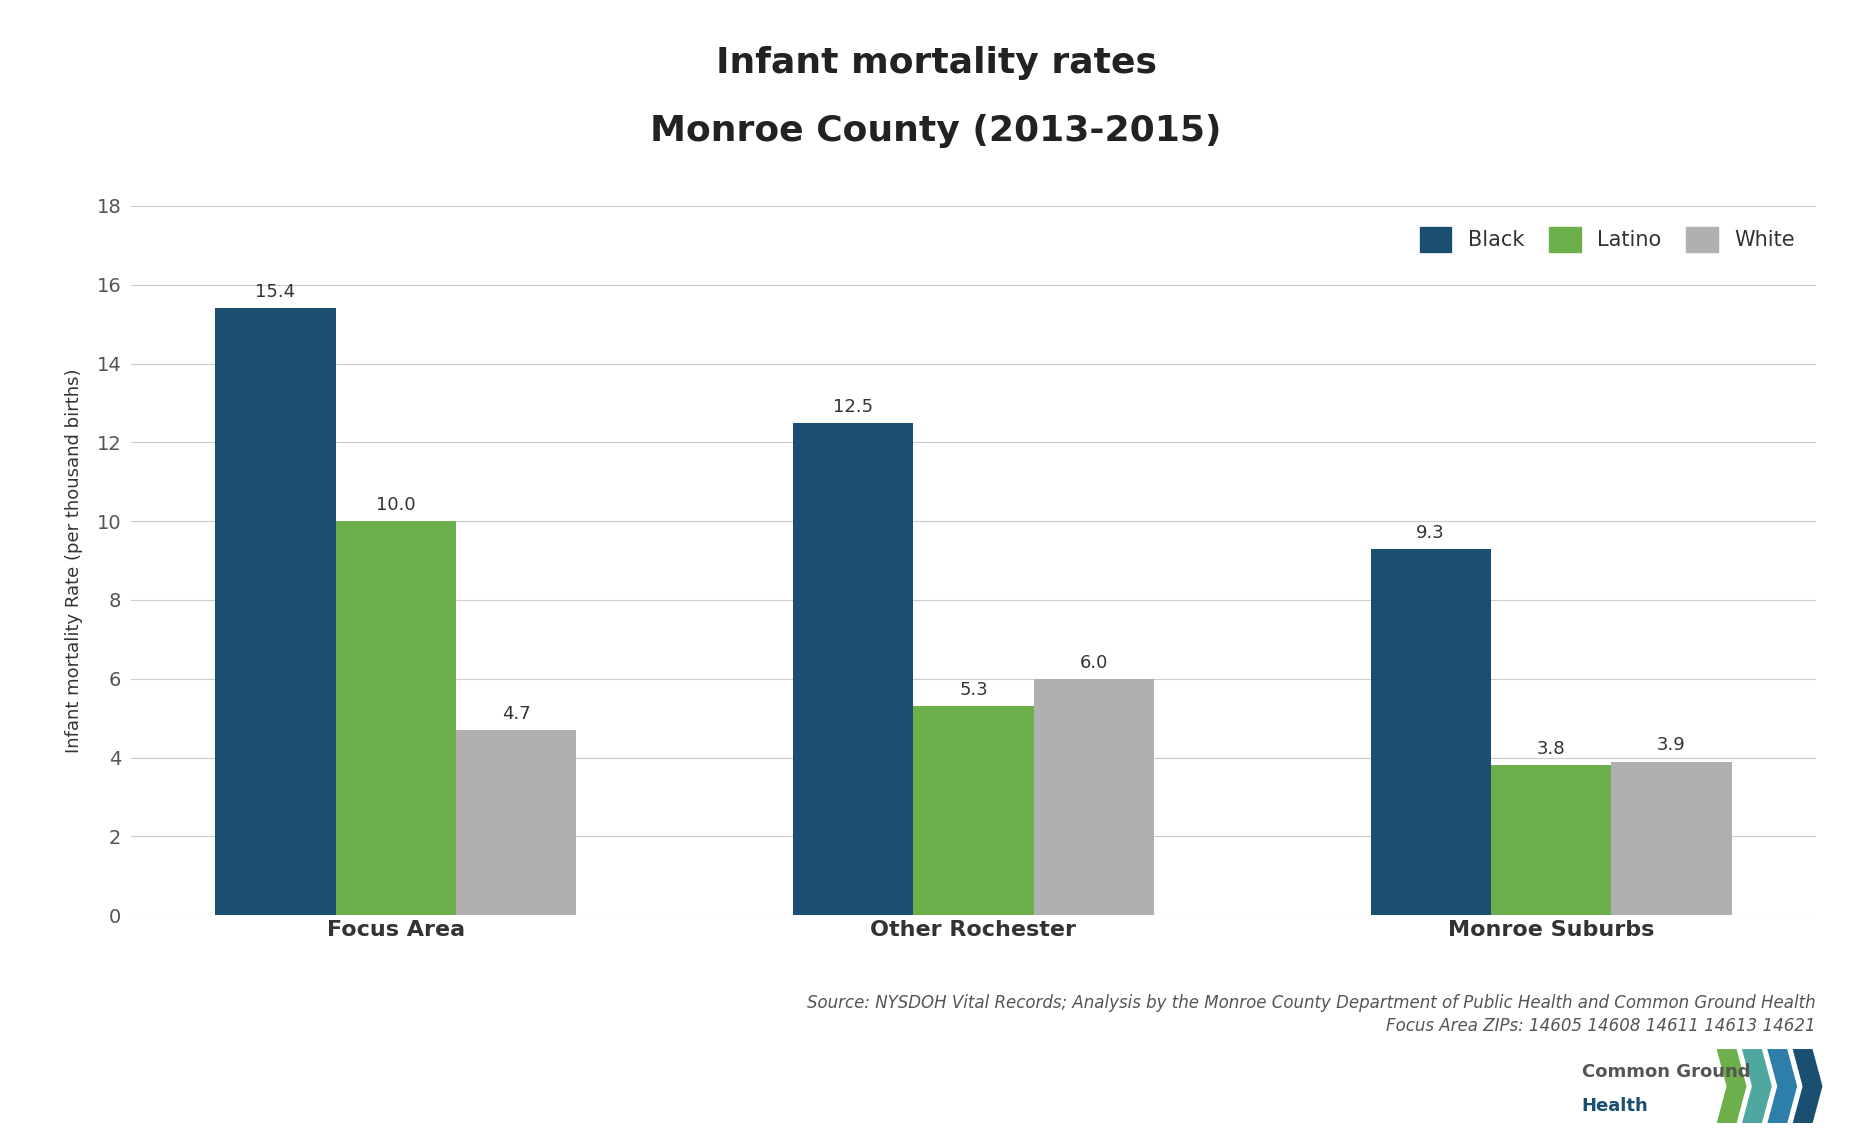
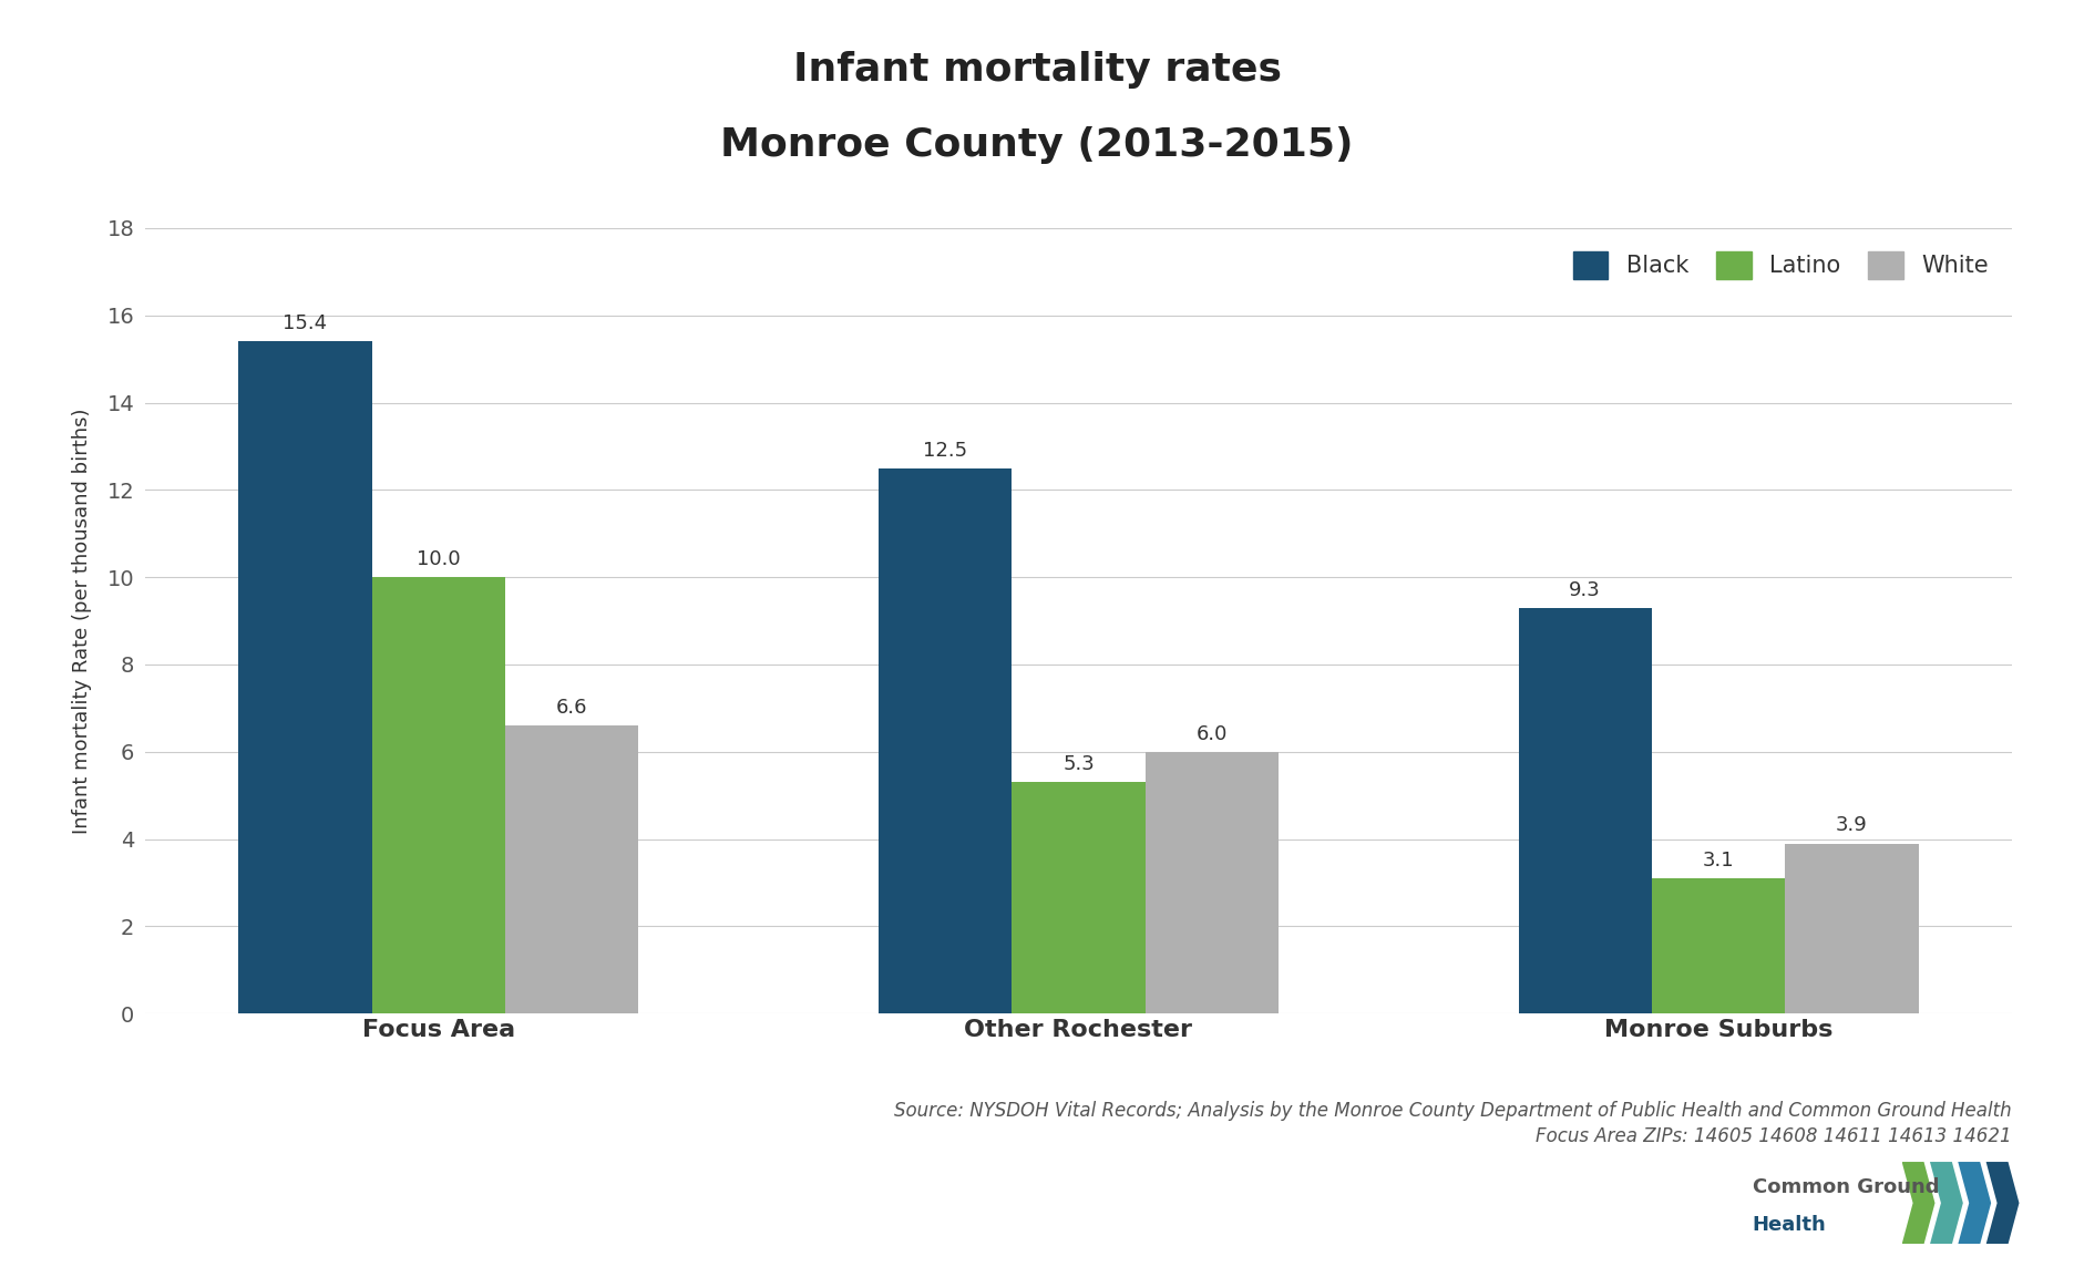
White/Focus Area: 4.7 -> 6.6
Latino/Monroe Suburbs: 3.8 -> 3.1
